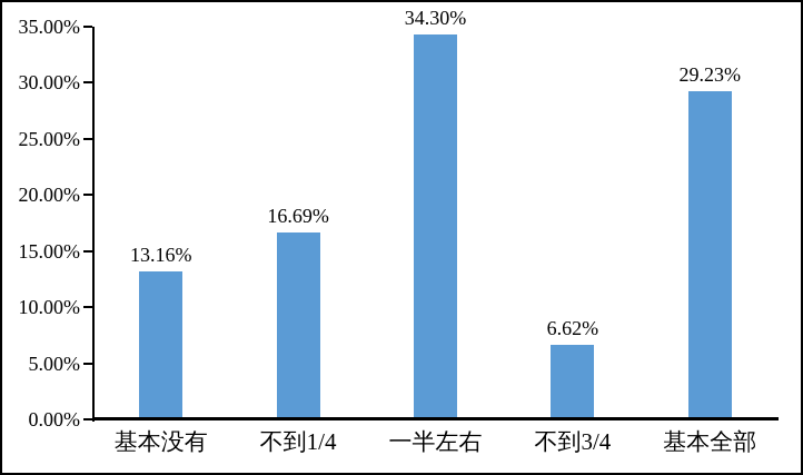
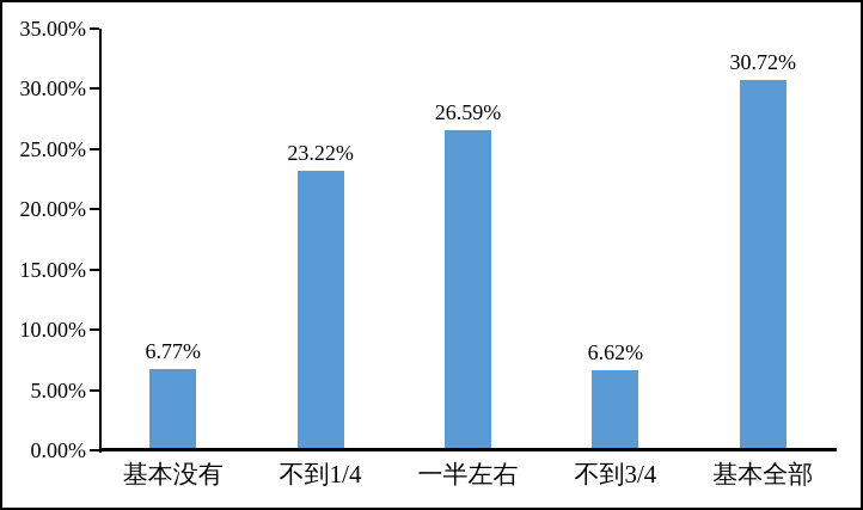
基本没有: 13.16% -> 6.77%
不到1/4: 16.69% -> 23.22%
一半左右: 34.30% -> 26.59%
基本全部: 29.23% -> 30.72%
